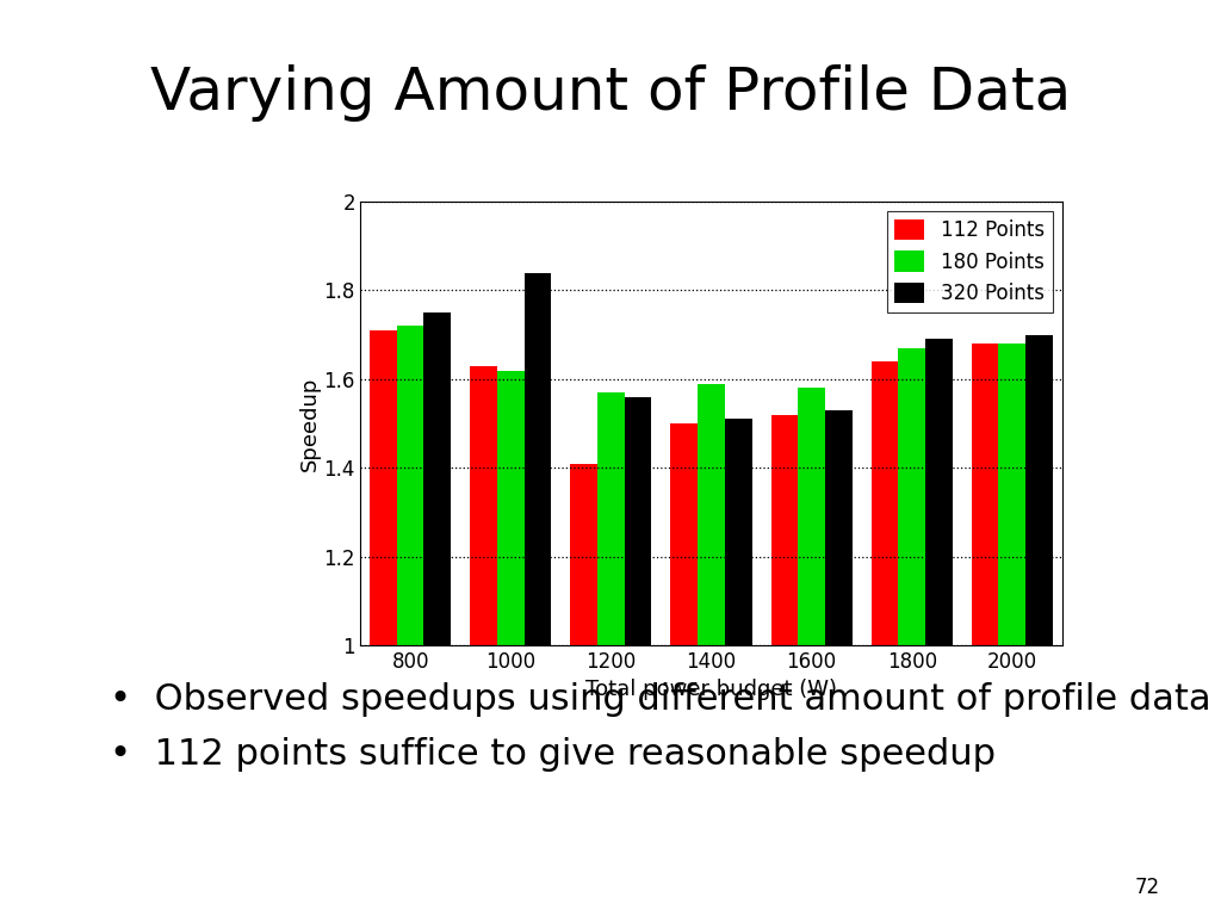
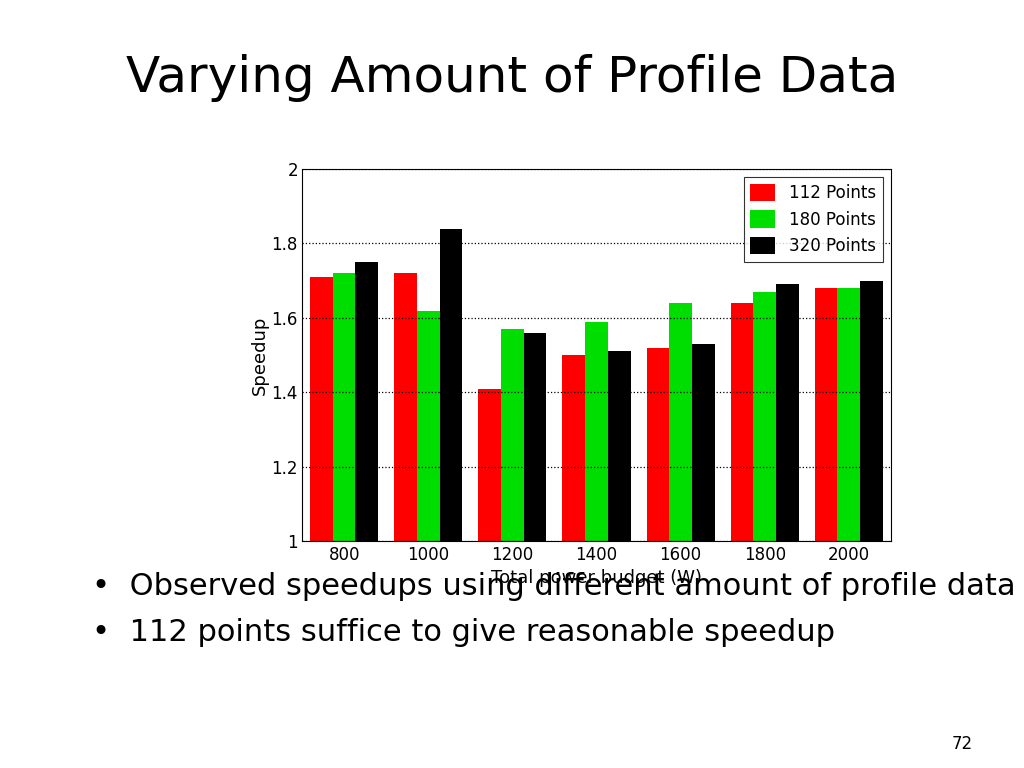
112 Points/1000: 1.63 -> 1.72
180 Points/1600: 1.58 -> 1.64
